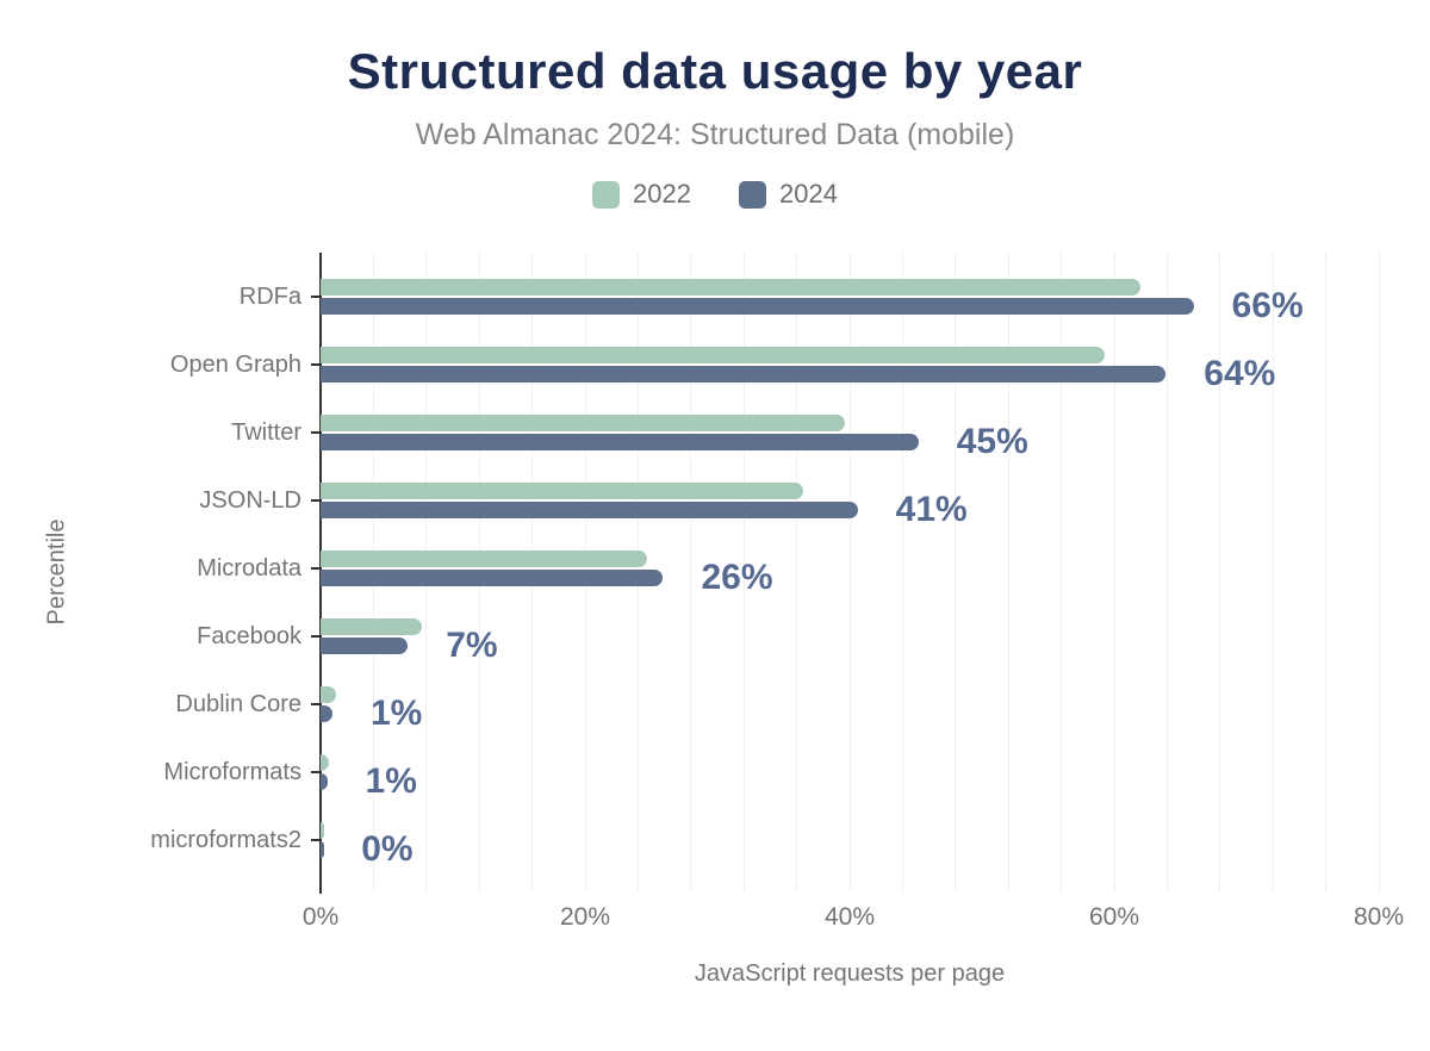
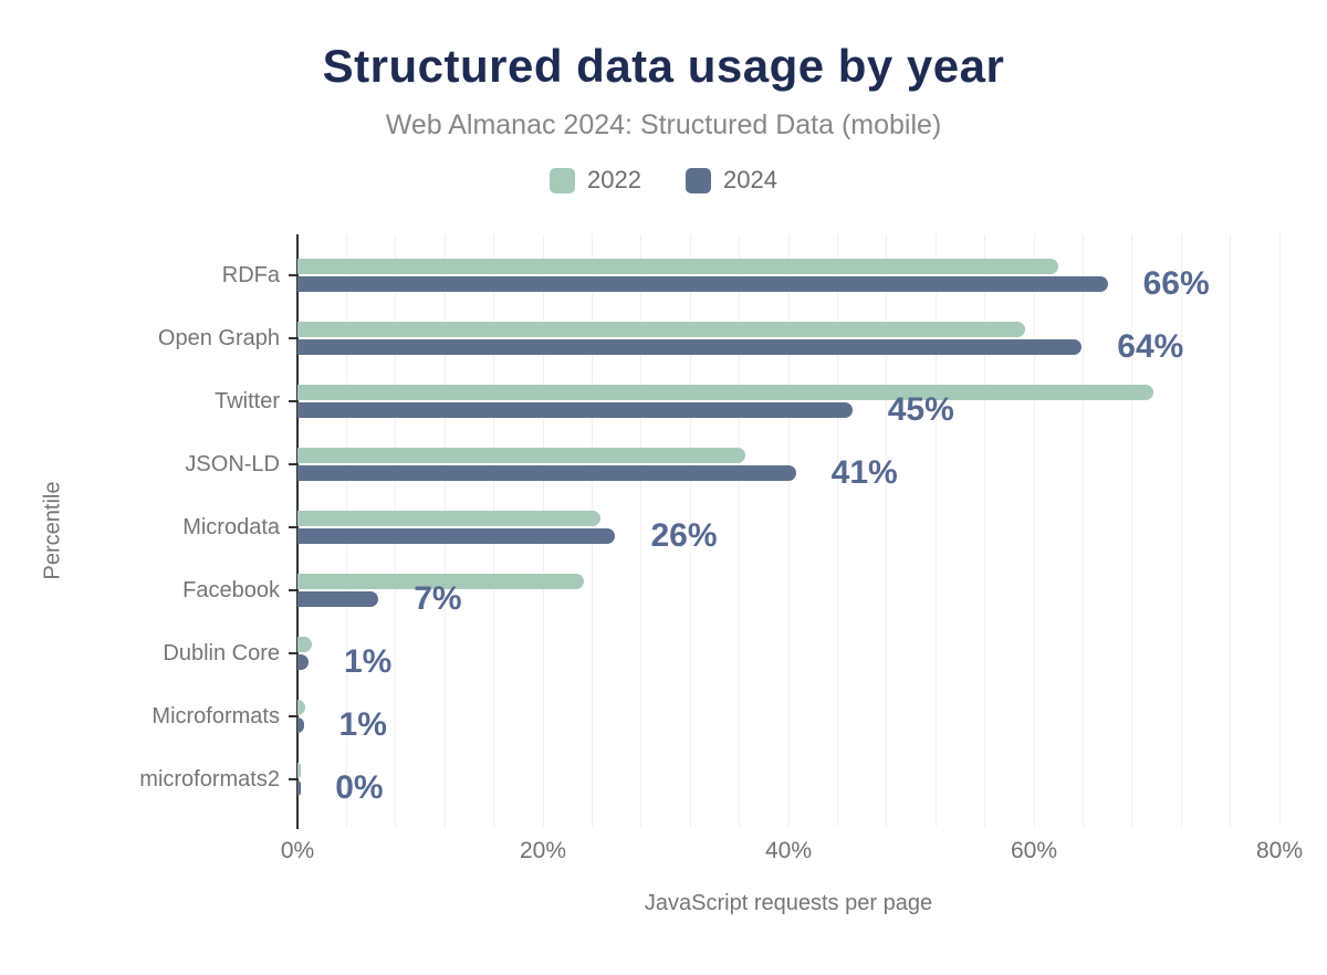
2022/Twitter: 39.6% -> 69.7%
2022/Facebook: 7.7% -> 23.3%
